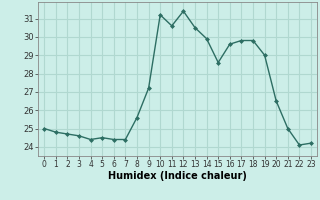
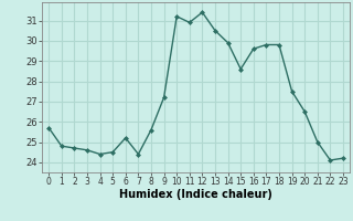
0: 25.0 -> 25.7
6: 24.4 -> 25.2
11: 30.6 -> 30.9
19: 29.0 -> 27.5
